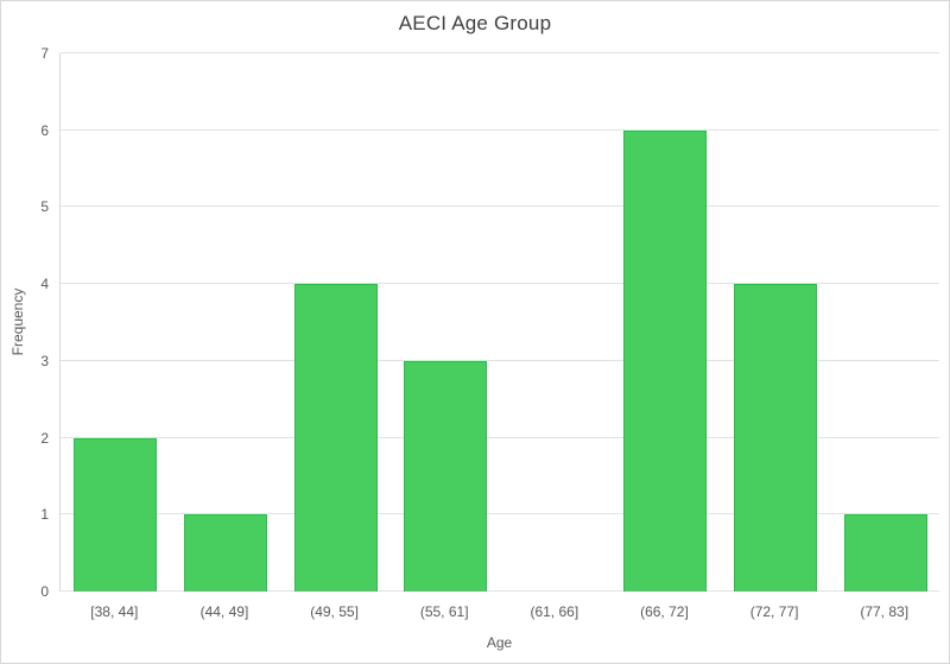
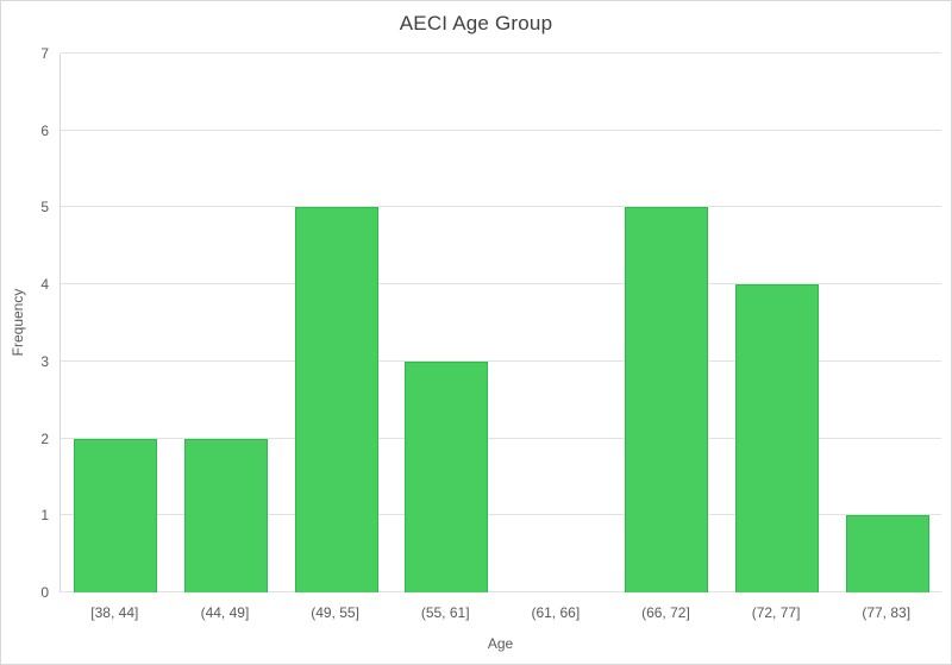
(44, 49]: 1 -> 2
(49, 55]: 4 -> 5
(66, 72]: 6 -> 5
